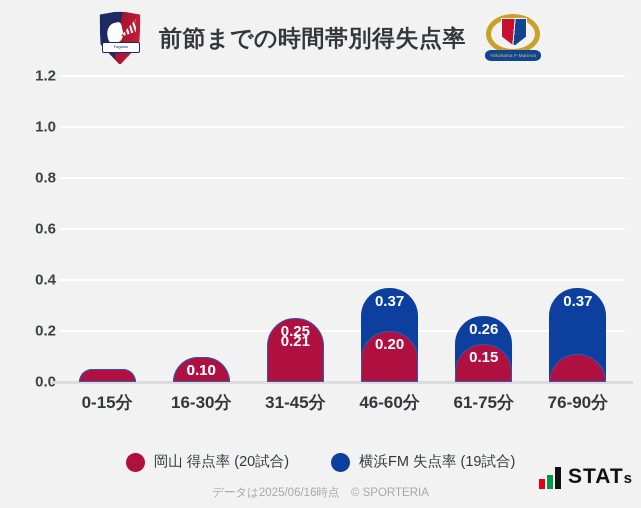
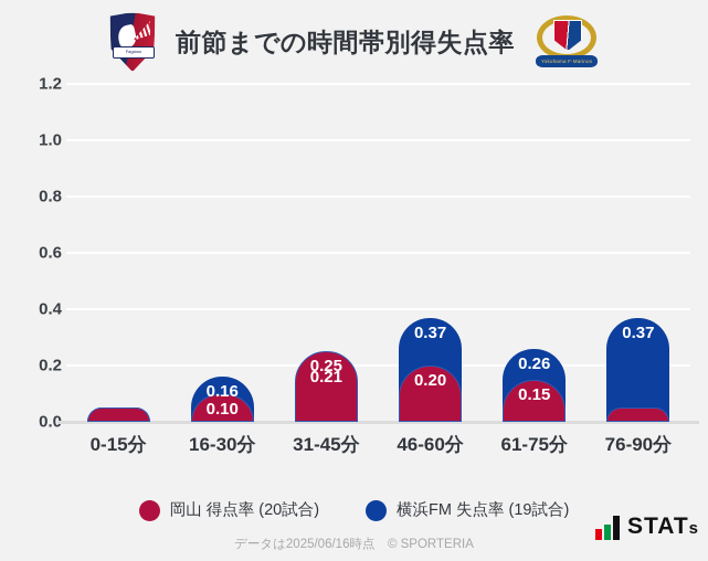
横浜FM 失点率 (19試合)/16-30分: 0.10 -> 0.16
岡山 得点率 (20試合)/76-90分: 0.11 -> 0.05
